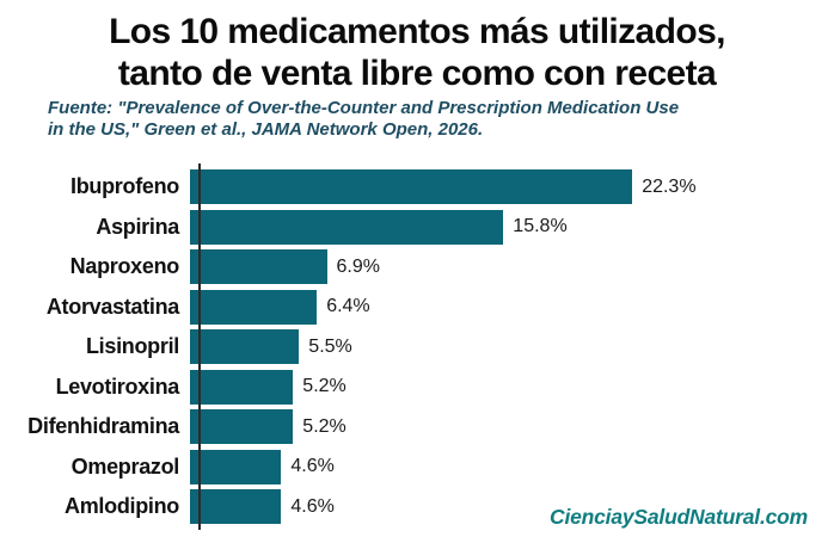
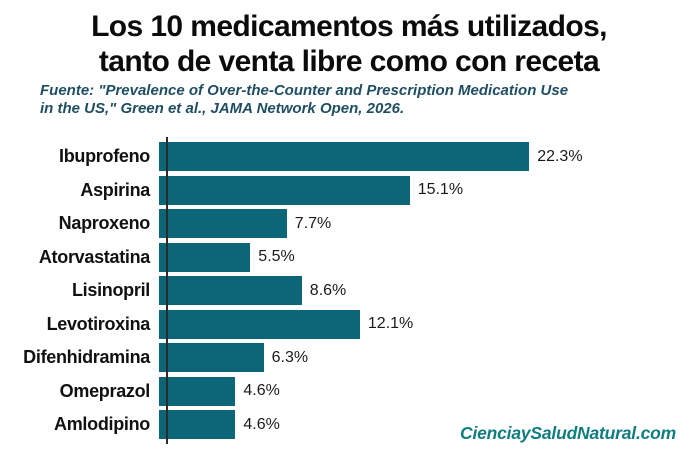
Aspirina: 15.8% -> 15.1%
Naproxeno: 6.9% -> 7.7%
Atorvastatina: 6.4% -> 5.5%
Lisinopril: 5.5% -> 8.6%
Levotiroxina: 5.2% -> 12.1%
Difenhidramina: 5.2% -> 6.3%
